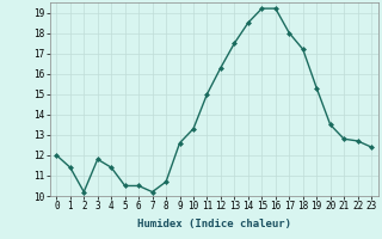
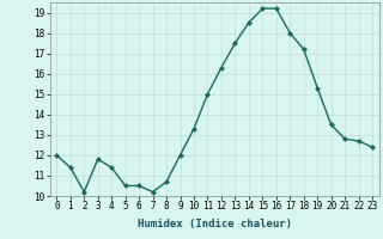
9: 12.6 -> 12.0
